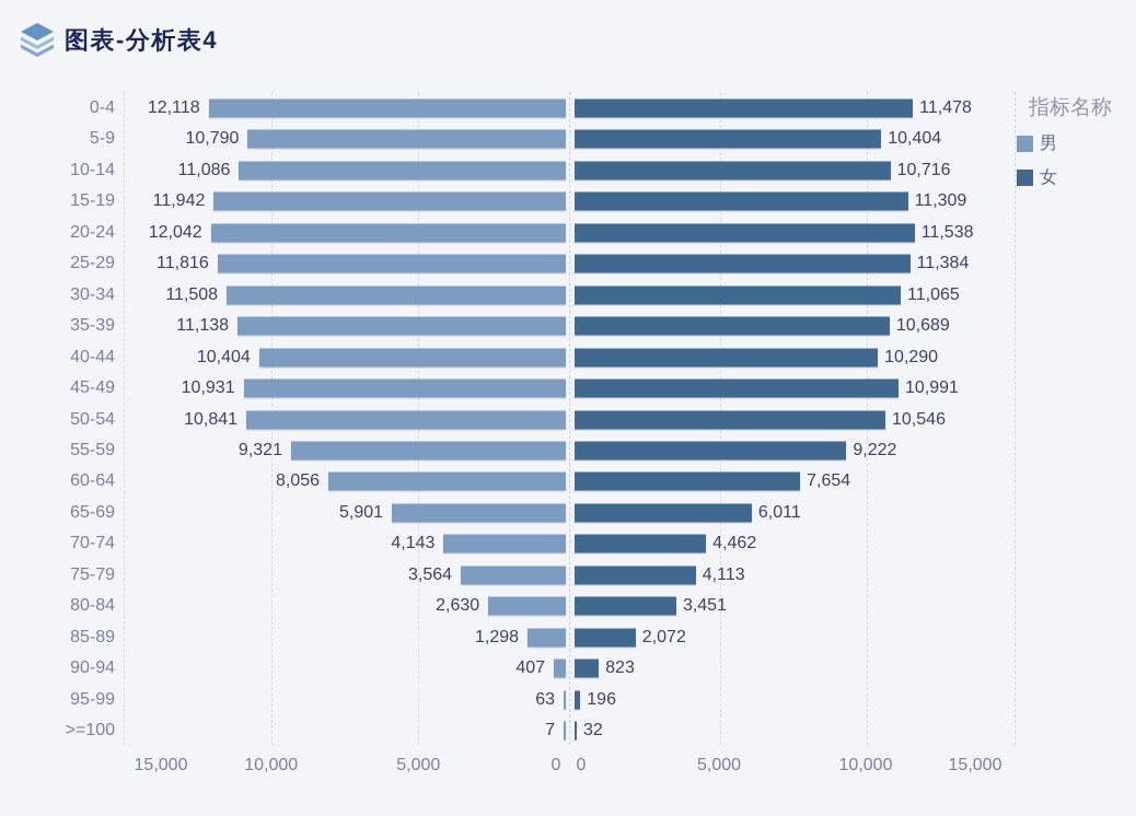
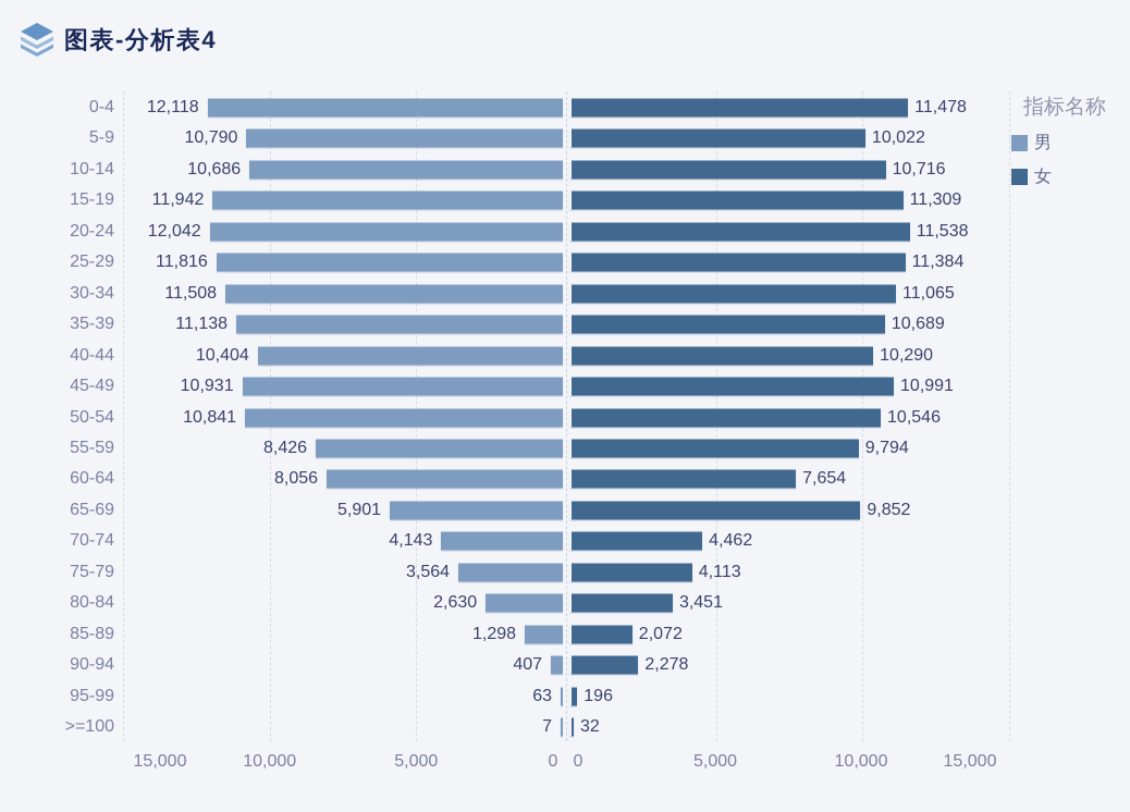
女/5-9: 10,404 -> 10,022
男/10-14: 11,086 -> 10,686
男/55-59: 9,321 -> 8,426
女/55-59: 9,222 -> 9,794
女/65-69: 6,011 -> 9,852
女/90-94: 823 -> 2,278
